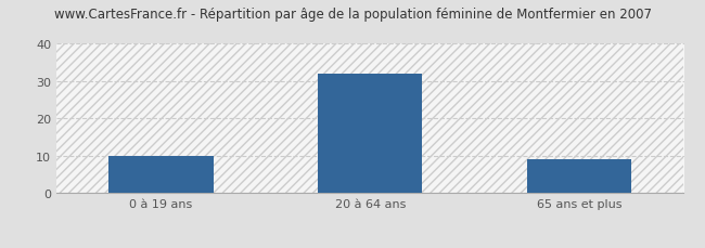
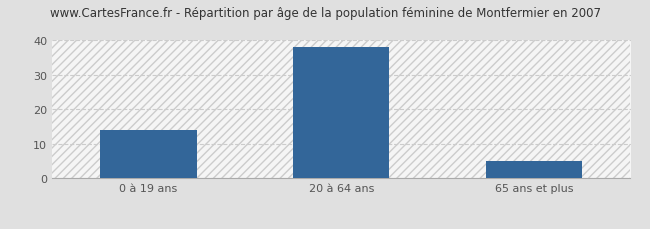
0 à 19 ans: 10 -> 14
20 à 64 ans: 32 -> 38
65 ans et plus: 9 -> 5
